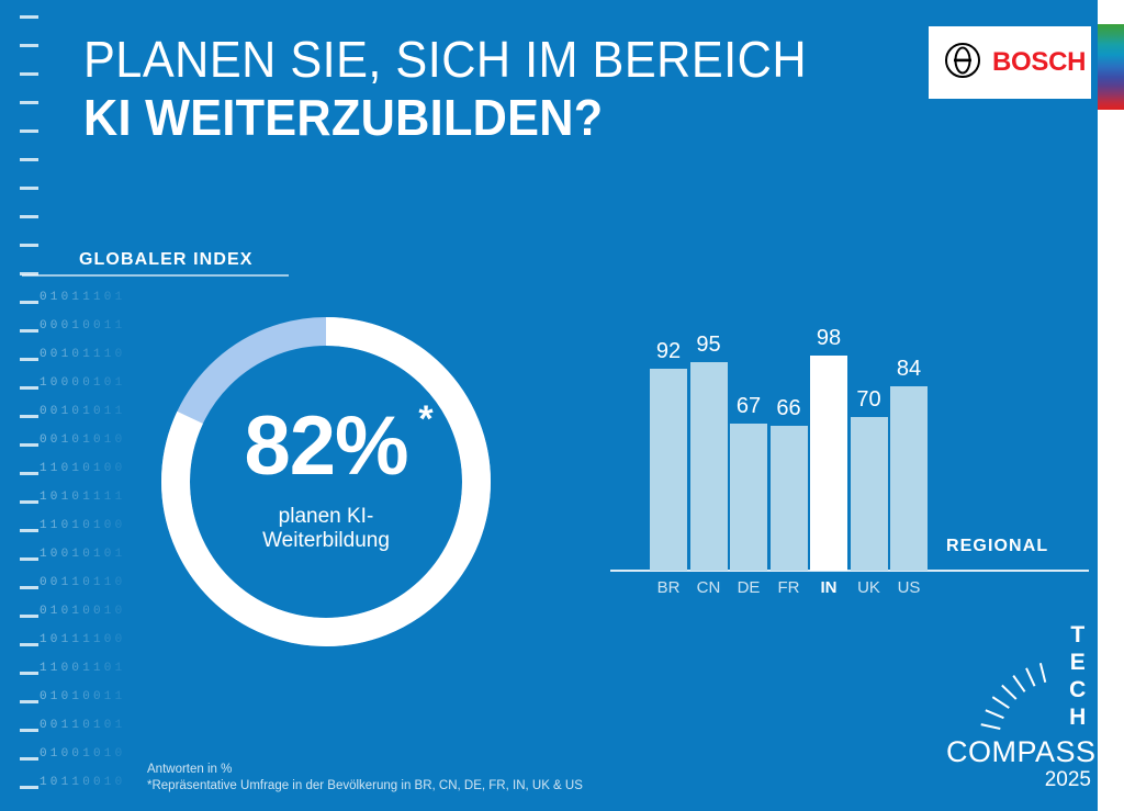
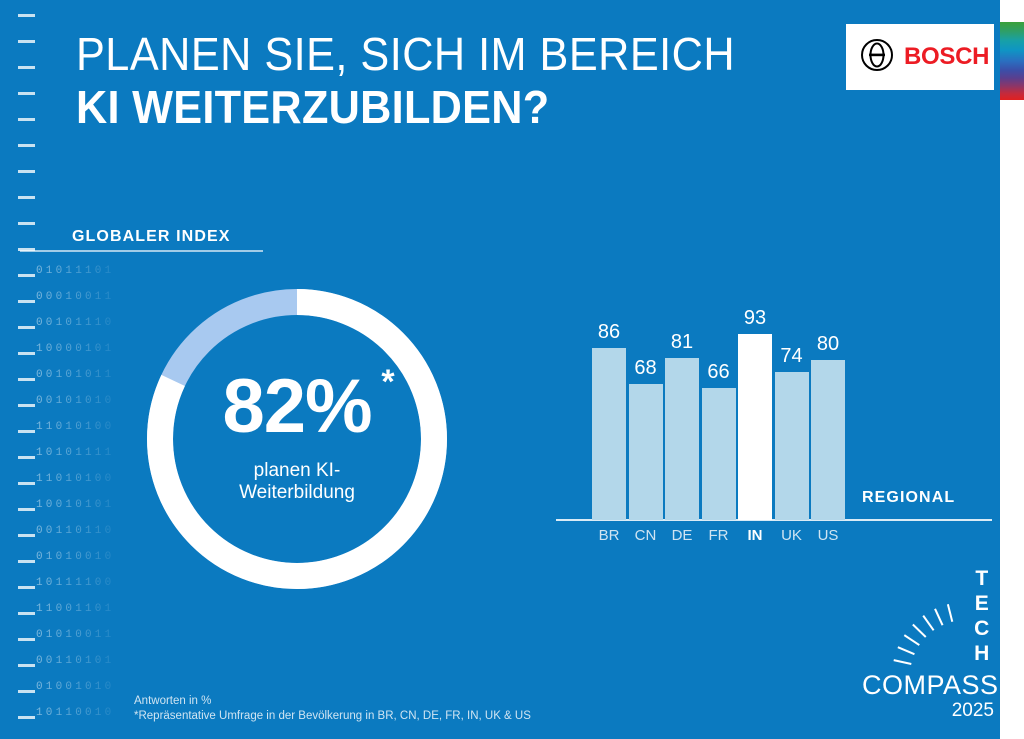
BR: 92 -> 86
CN: 95 -> 68
DE: 67 -> 81
IN: 98 -> 93
UK: 70 -> 74
US: 84 -> 80
